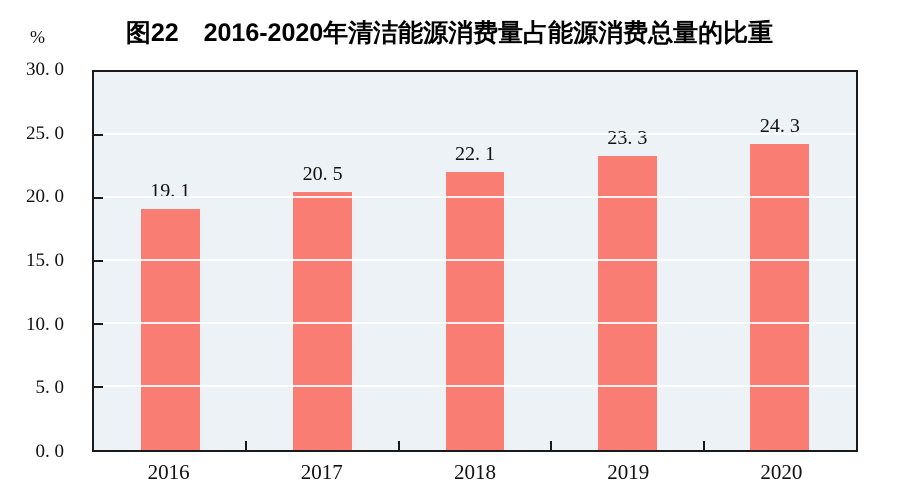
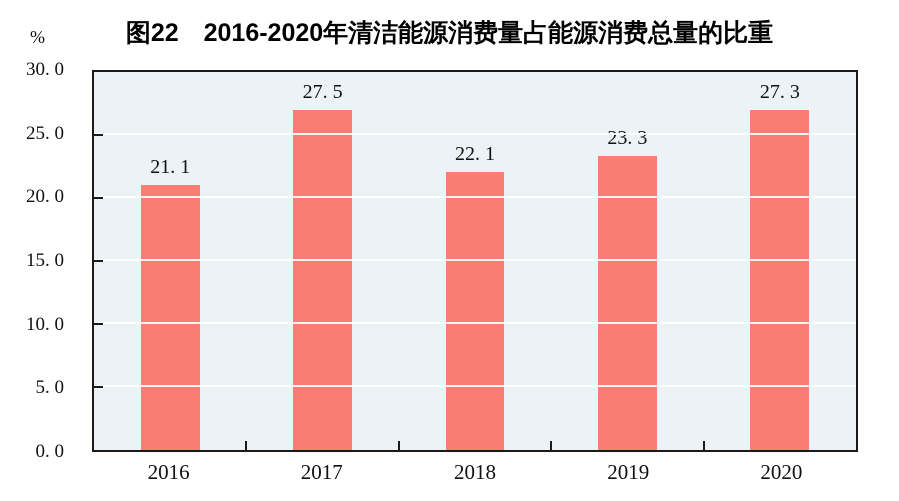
2016: 19 -> 21
2017: 20 -> 27
2020: 24 -> 27
